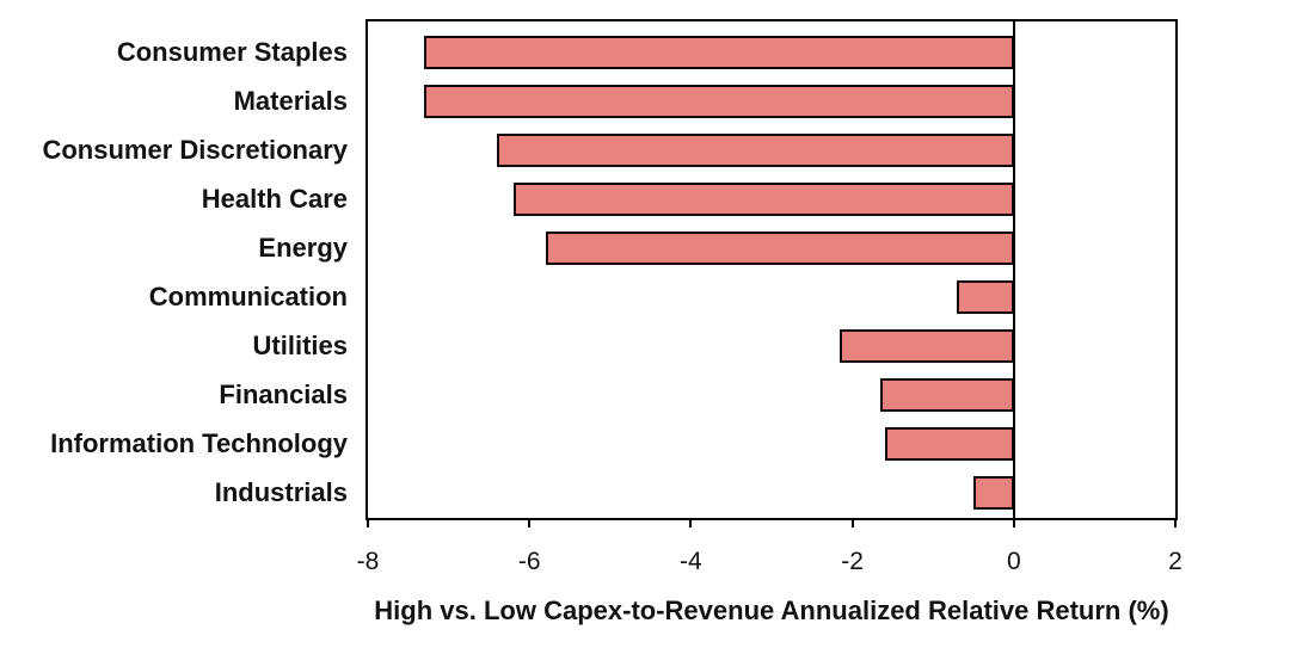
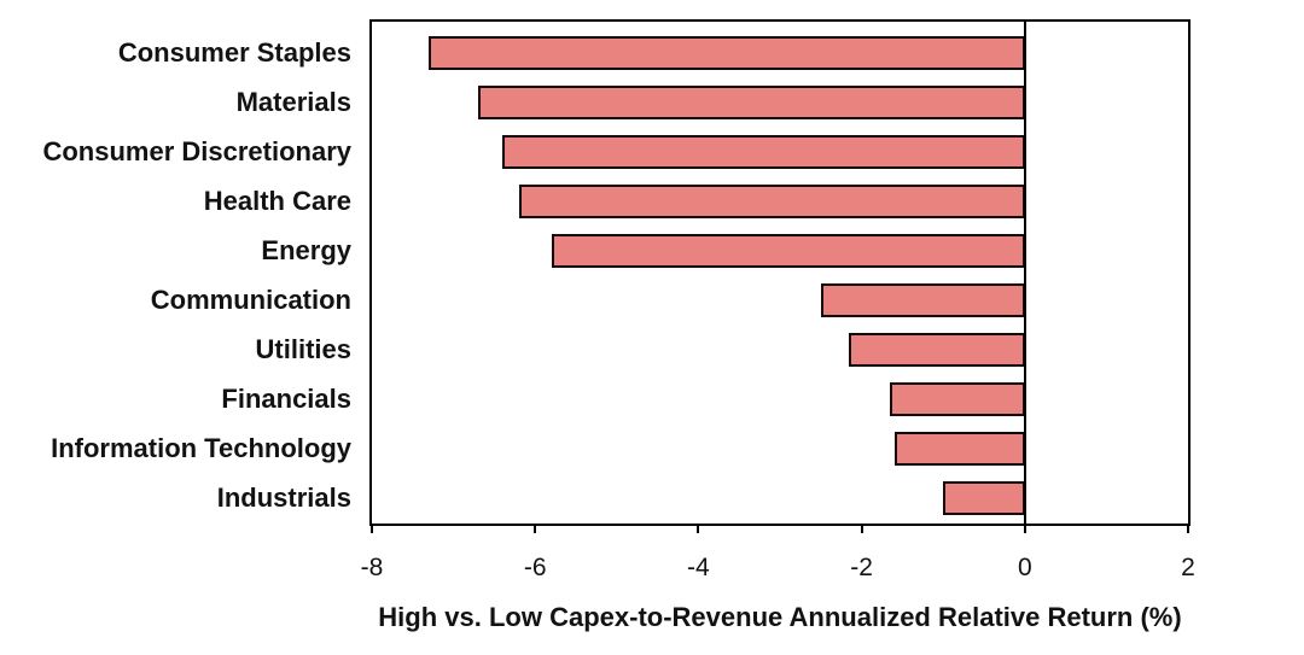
Materials: -7.3 -> -6.7
Communication: -0.7 -> -2.5
Industrials: -0.5 -> -1.0
